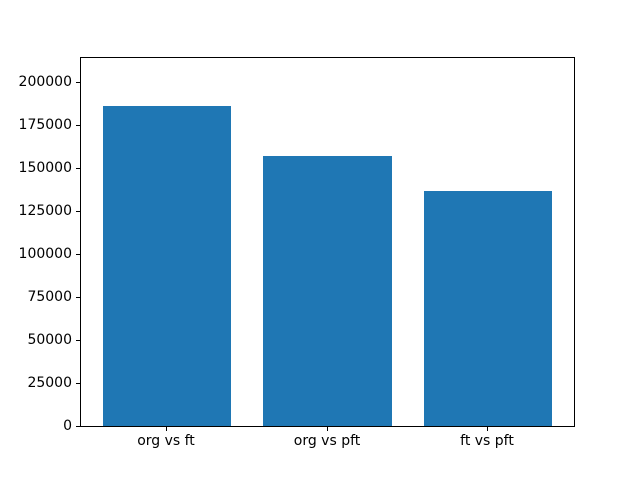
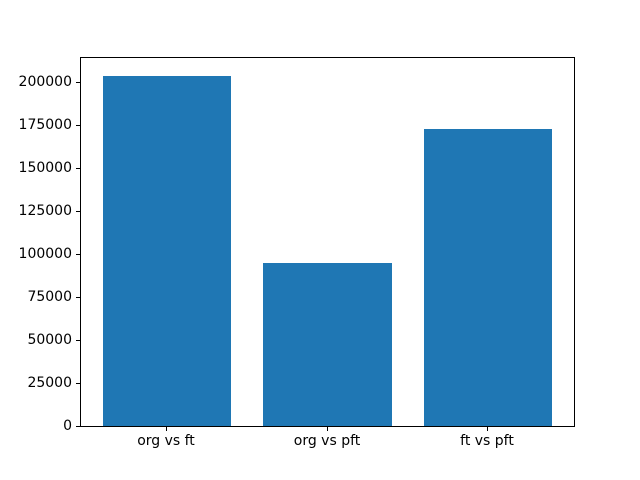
org vs ft: 186000 -> 204000
org vs pft: 157000 -> 95000
ft vs pft: 137000 -> 173000
